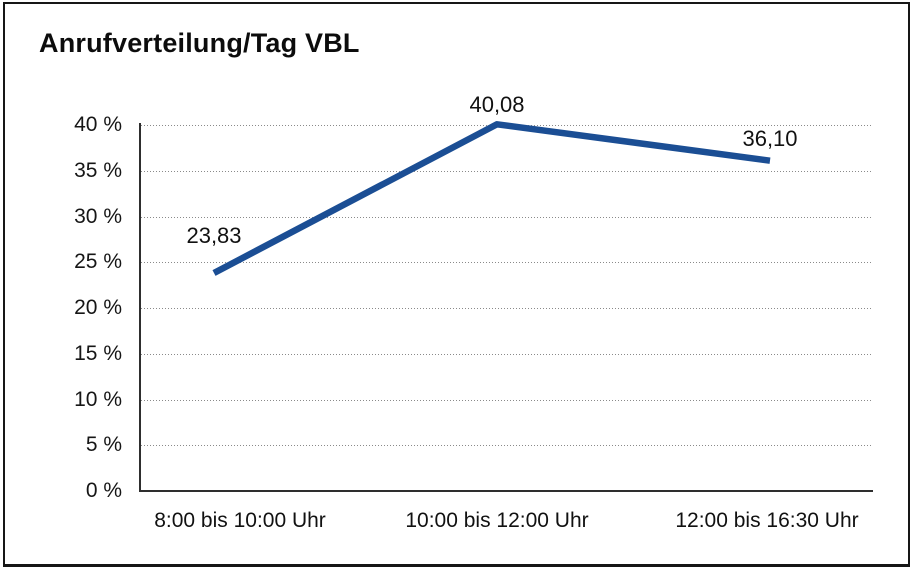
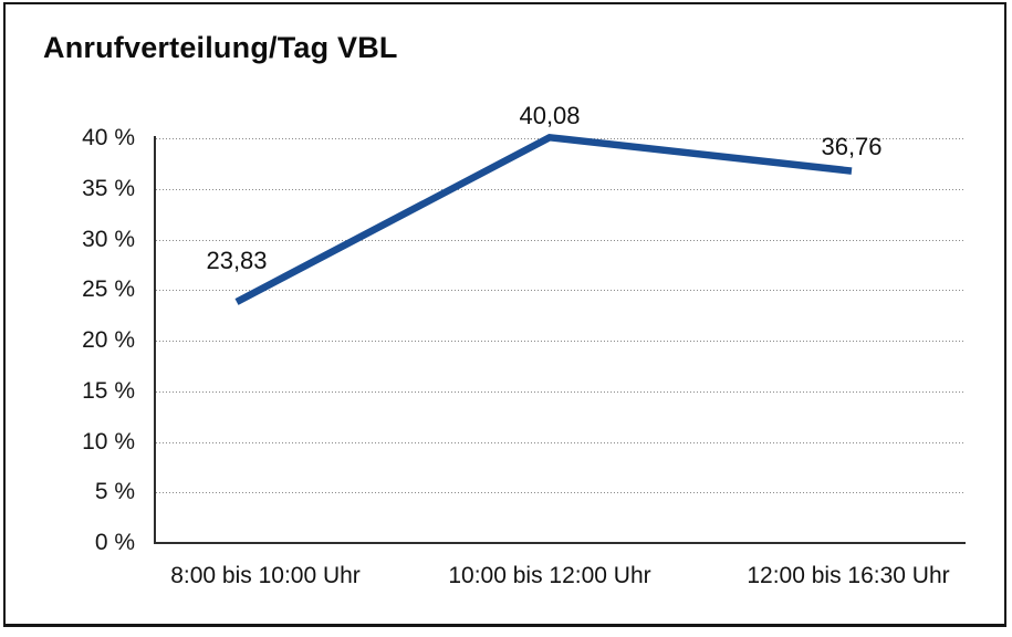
12:00 bis 16:30 Uhr: 36,10 -> 36,76
